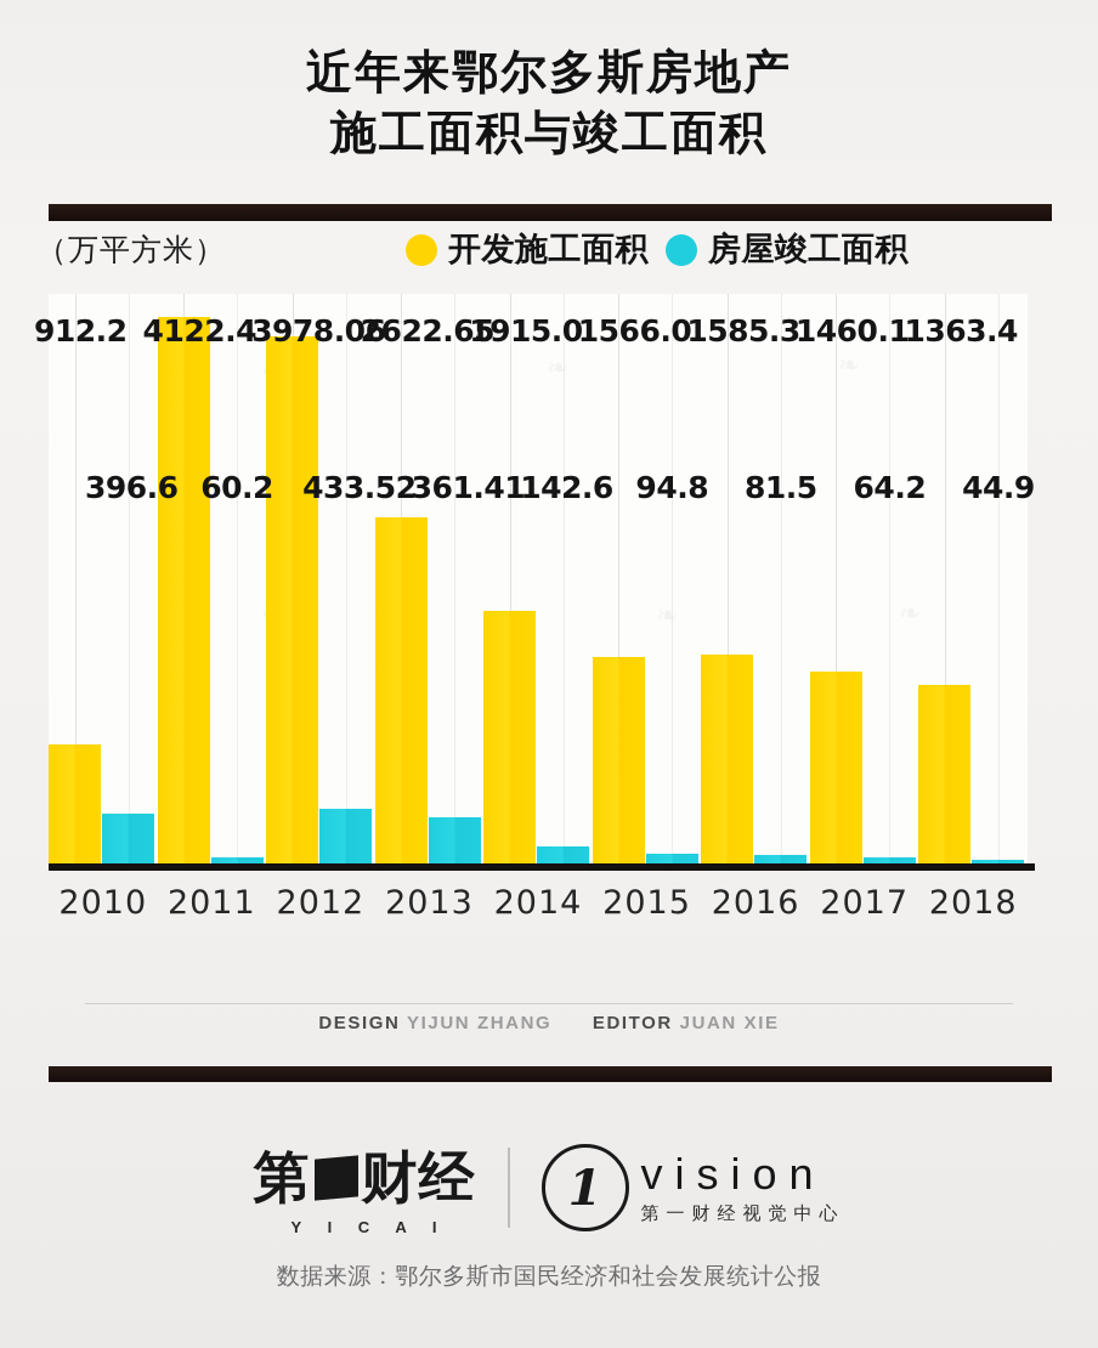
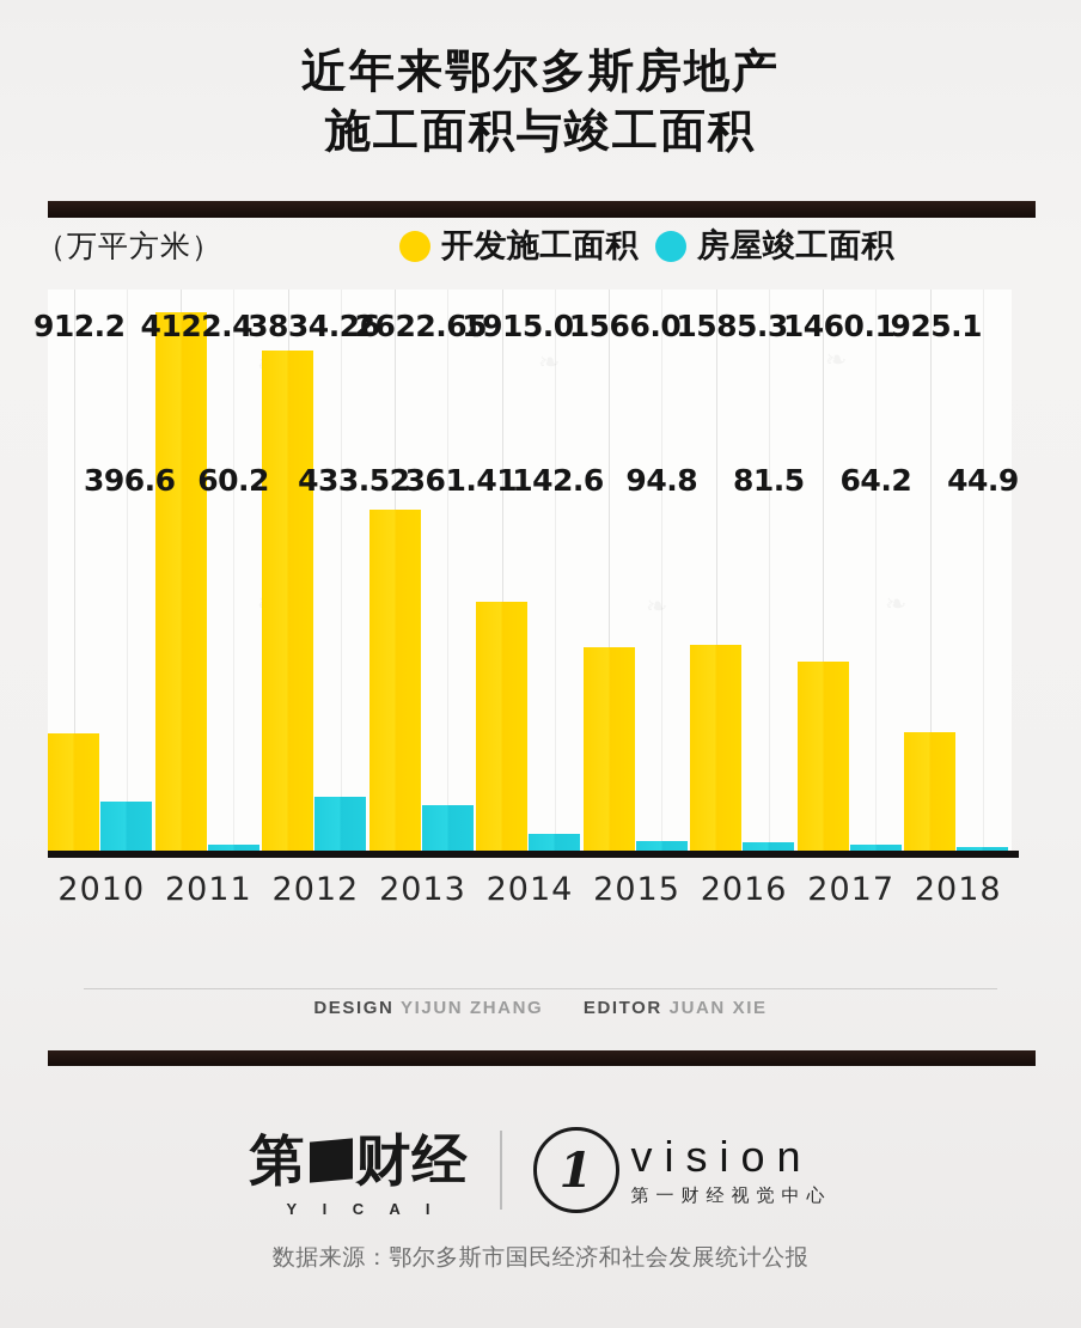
开发施工面积/2012: 3978.06 -> 3834.26
开发施工面积/2018: 1363.4 -> 925.1
